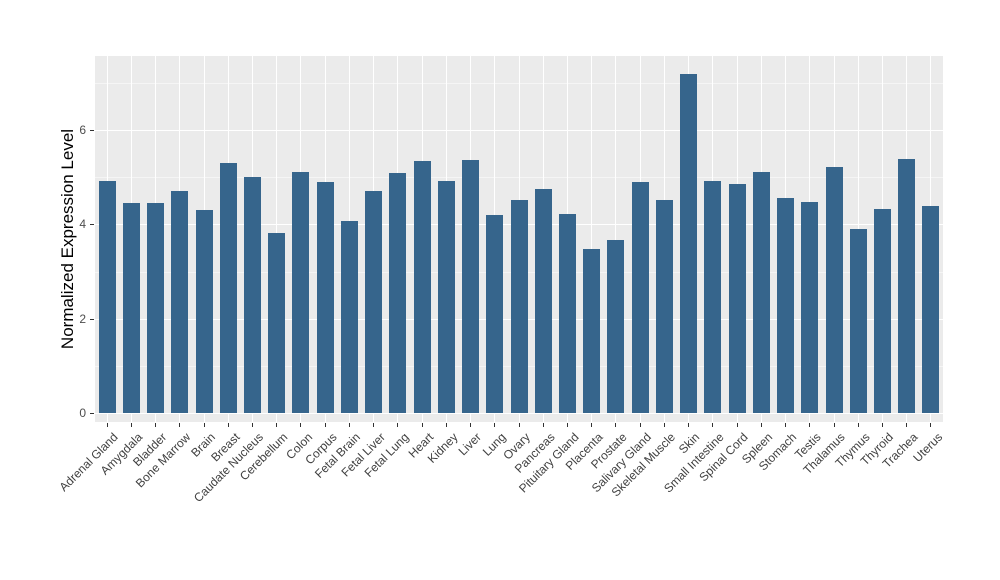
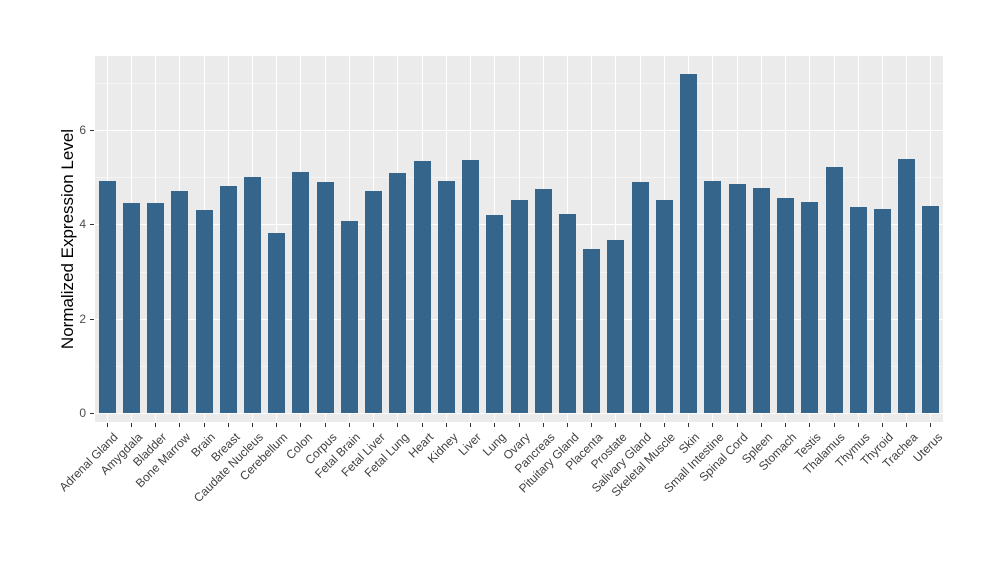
Breast: 5.3 -> 4.8
Spleen: 5.1 -> 4.8
Thymus: 3.9 -> 4.4
